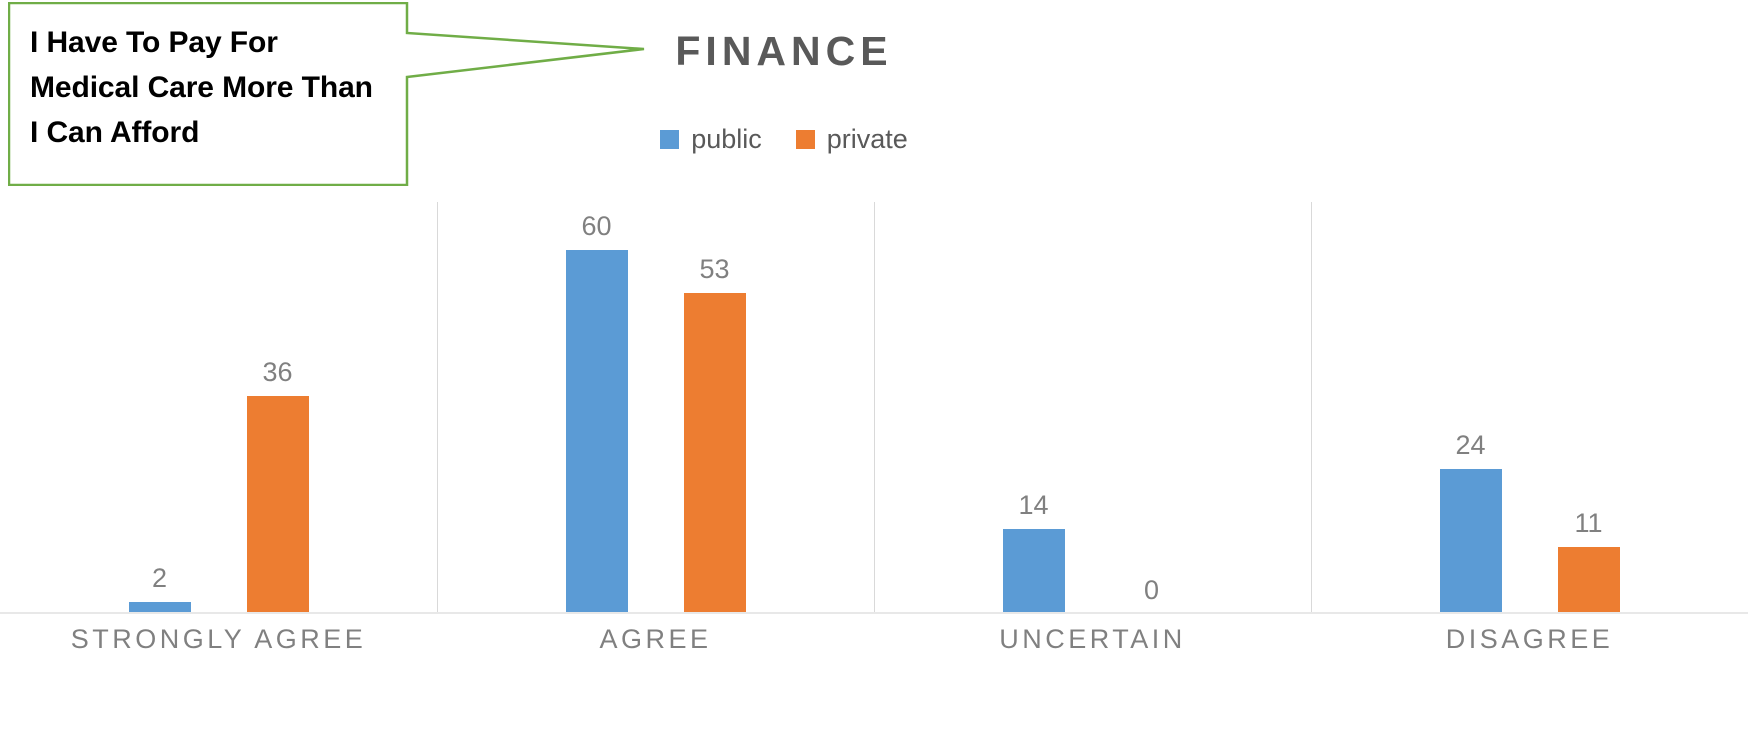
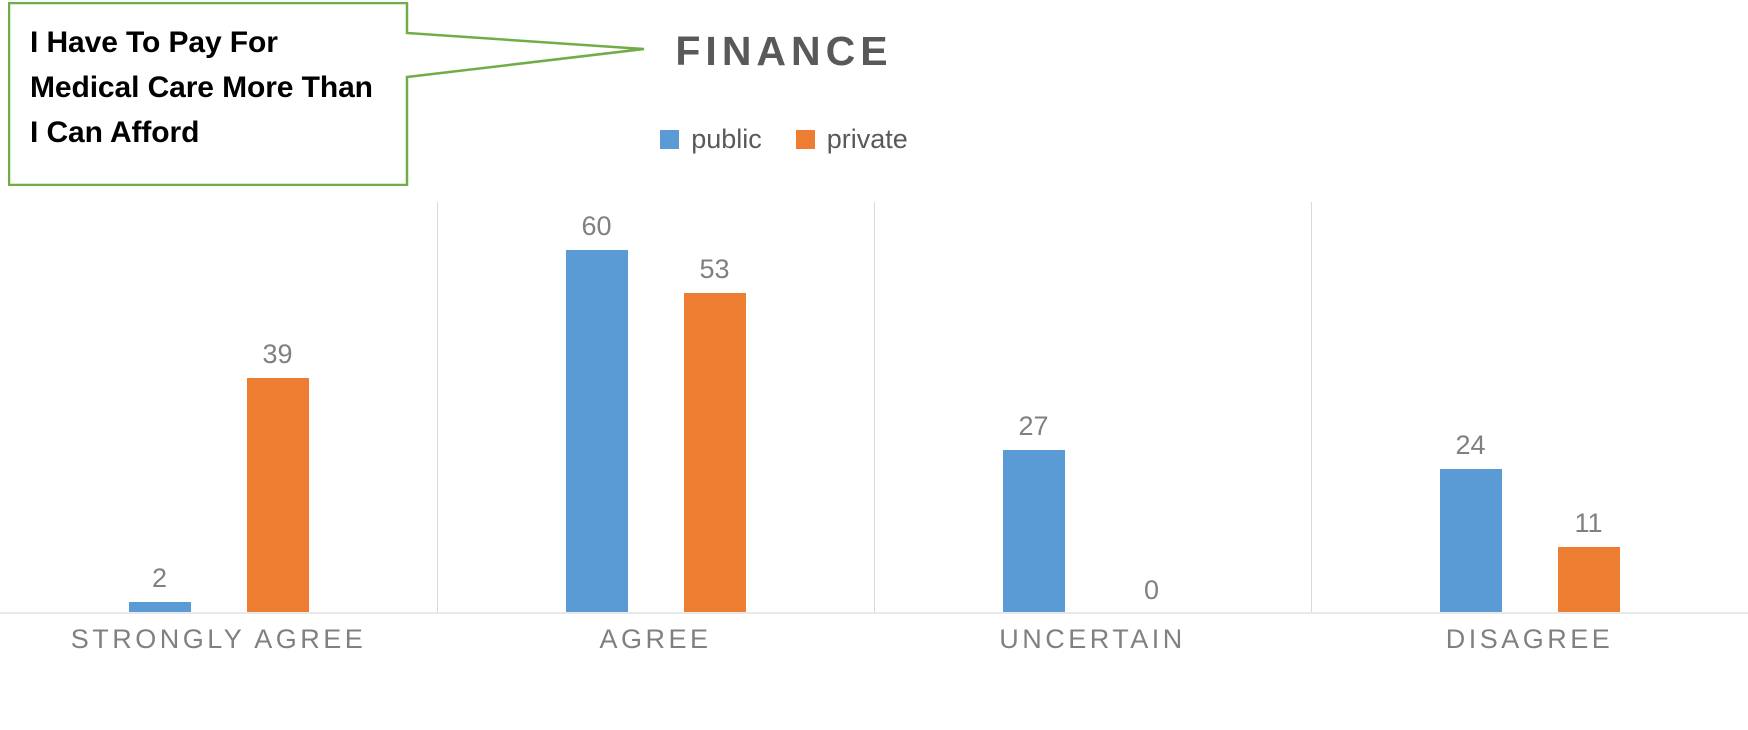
private/STRONGLY AGREE: 36 -> 39
public/UNCERTAIN: 14 -> 27
